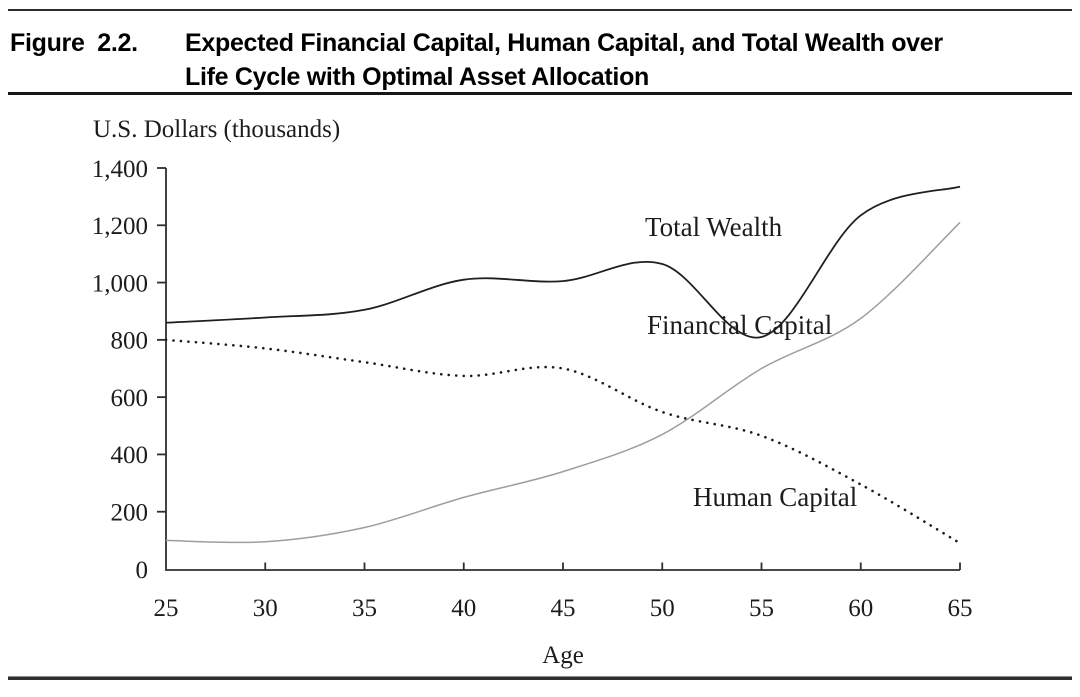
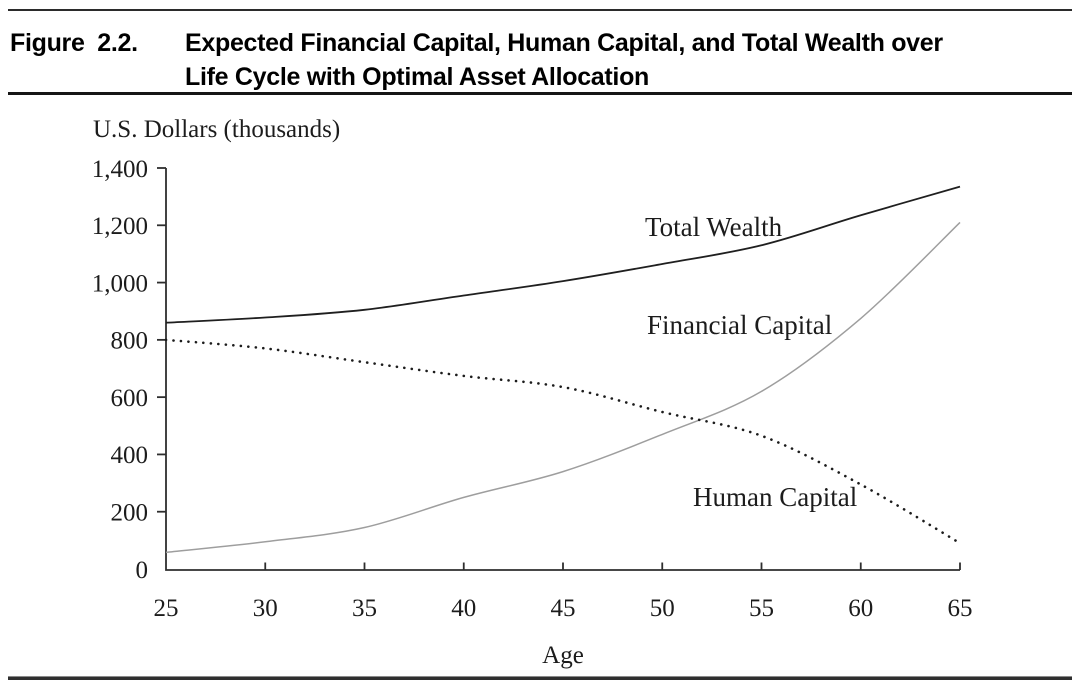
Financial Capital/25: 100 -> 60
Total Wealth/40: 1010 -> 960
Human Capital/45: 700 -> 640
Total Wealth/55: 810 -> 1130
Financial Capital/55: 700 -> 620
